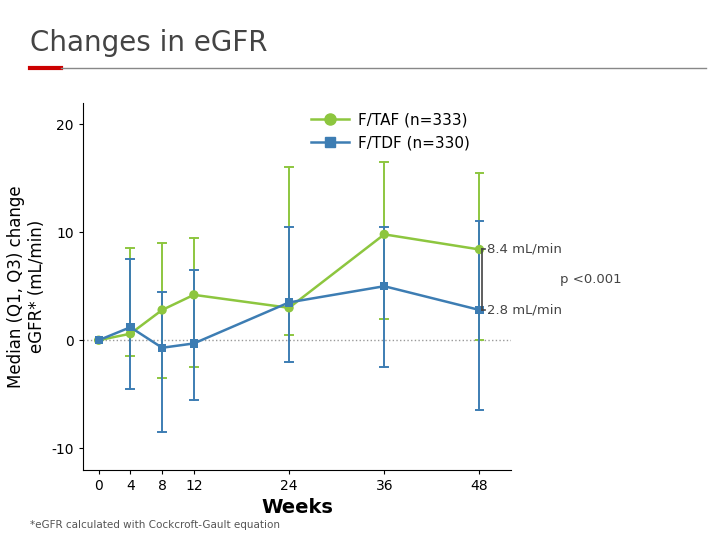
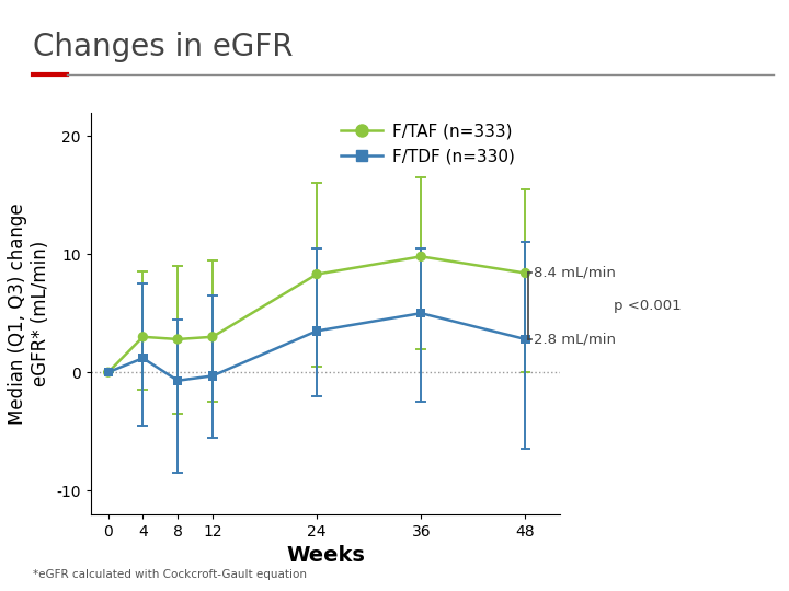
F/TAF (n=333)/4: 0.6 -> 3.0
F/TAF (n=333)/12: 4.2 -> 3.0
F/TAF (n=333)/24: 3.0 -> 8.3
